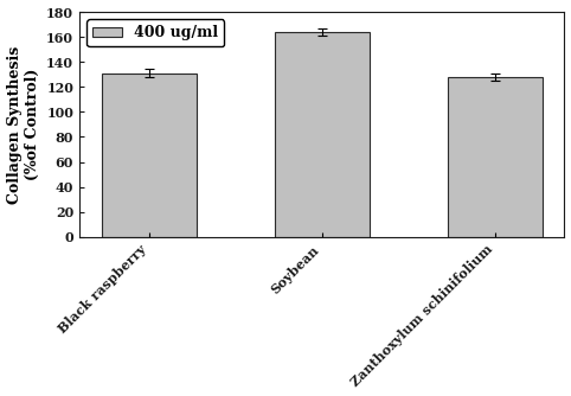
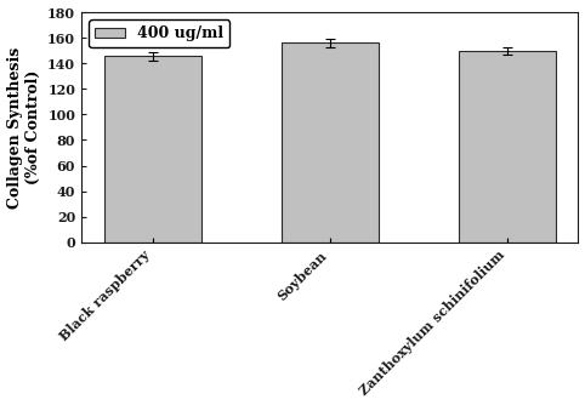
Black raspberry: 131 -> 146
Soybean: 164 -> 156
Zanthoxylum schinifolium: 128 -> 150
